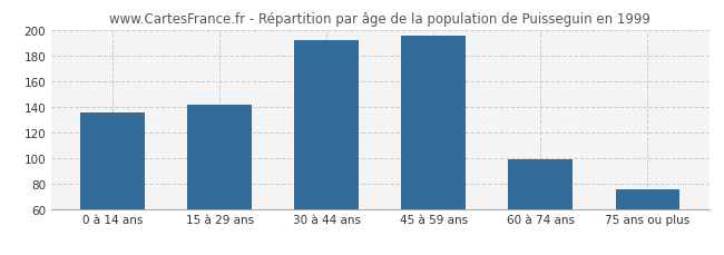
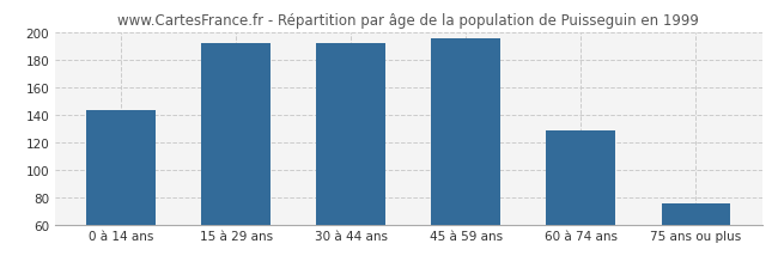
0 à 14 ans: 135 -> 143
15 à 29 ans: 141 -> 192
60 à 74 ans: 99 -> 128
